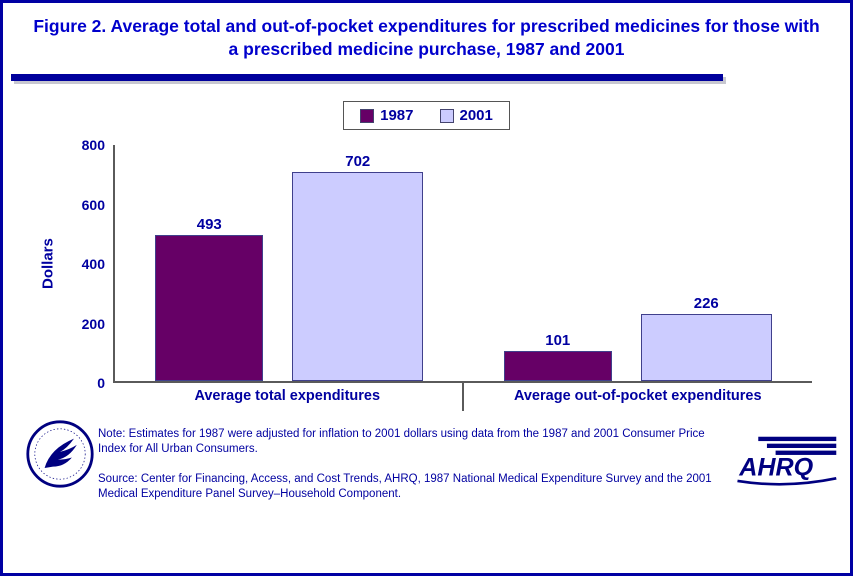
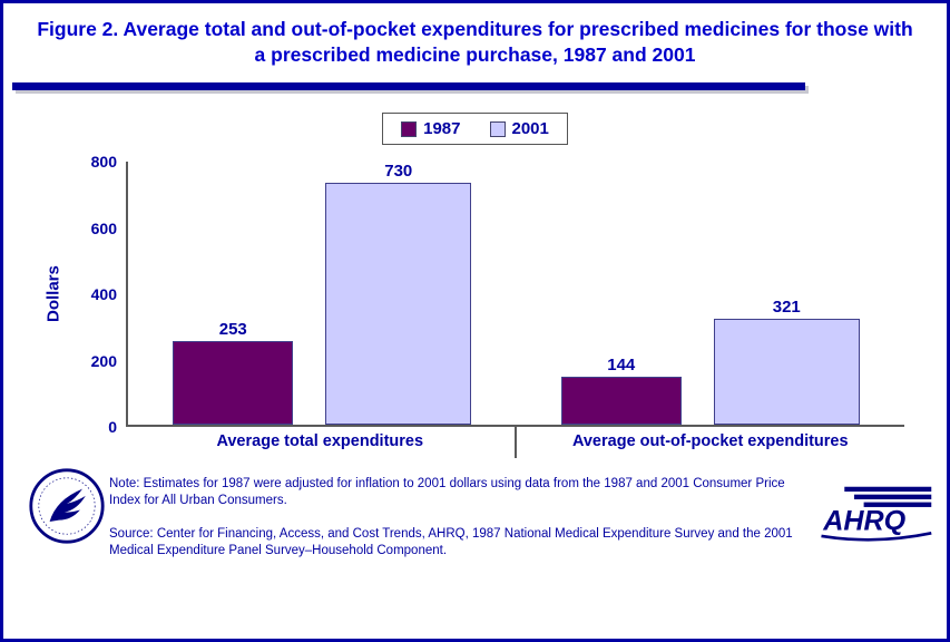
1987/Average total expenditures: 493 -> 253
2001/Average total expenditures: 702 -> 730
1987/Average out-of-pocket expenditures: 101 -> 144
2001/Average out-of-pocket expenditures: 226 -> 321
